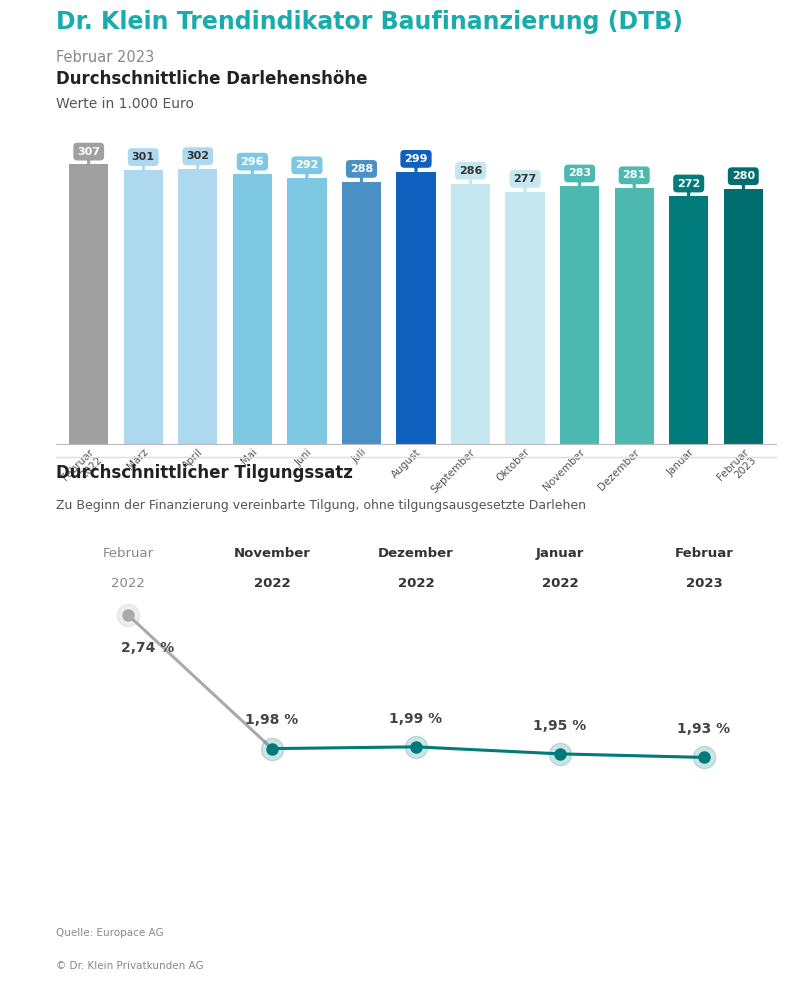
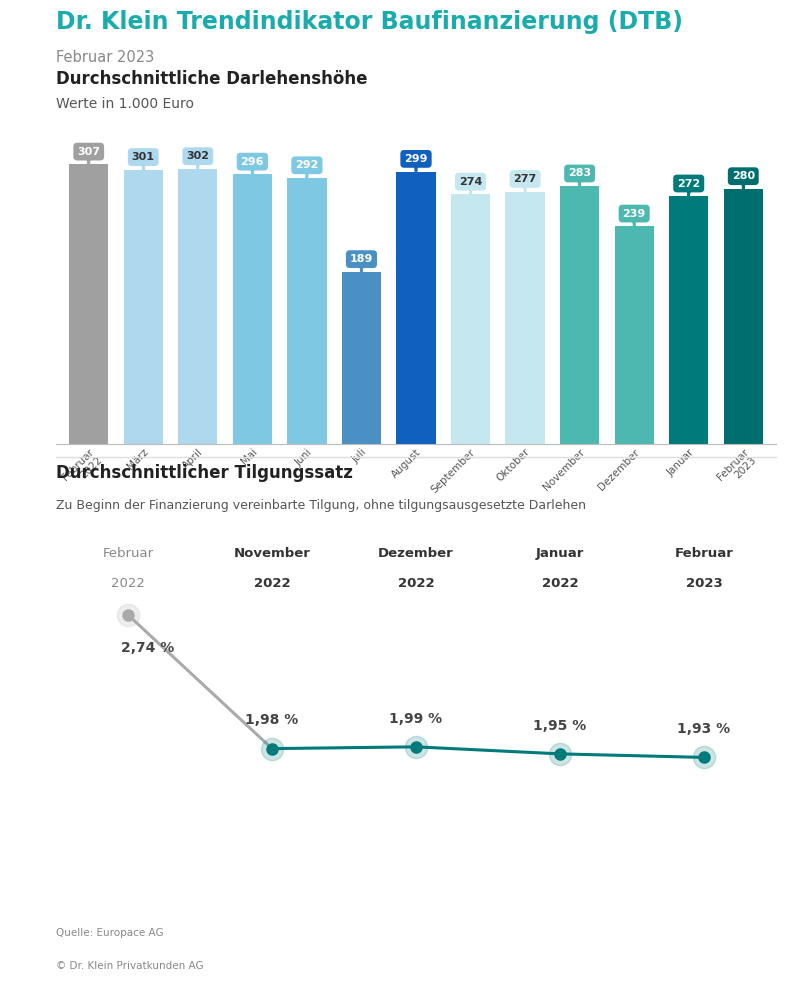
Juli: 288 -> 189
September: 286 -> 274
Dezember: 281 -> 239
